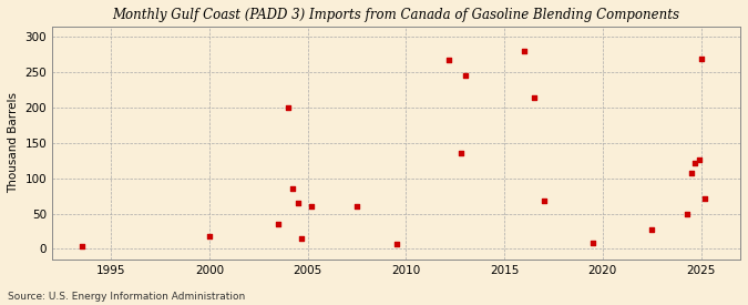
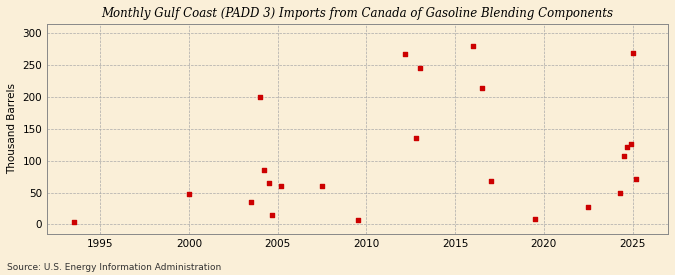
2000: 18 -> 47
